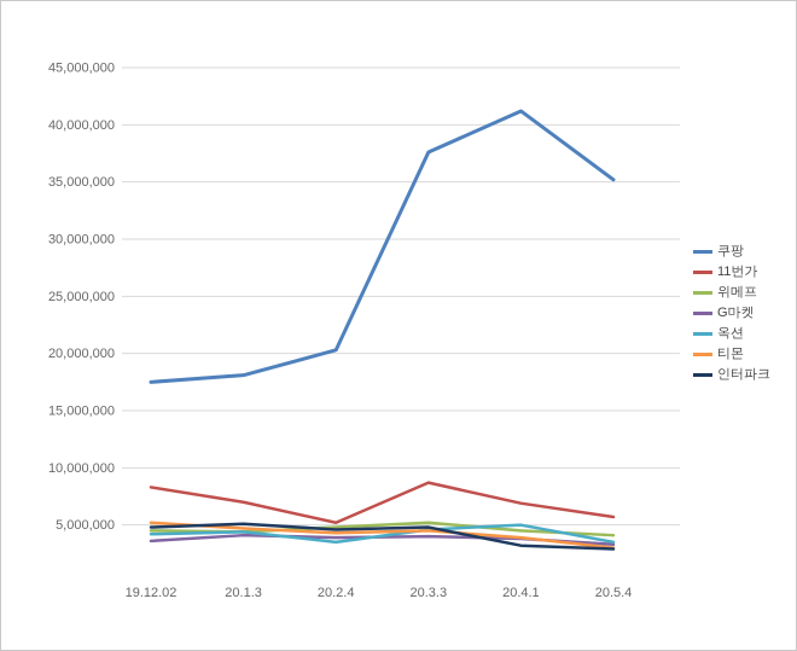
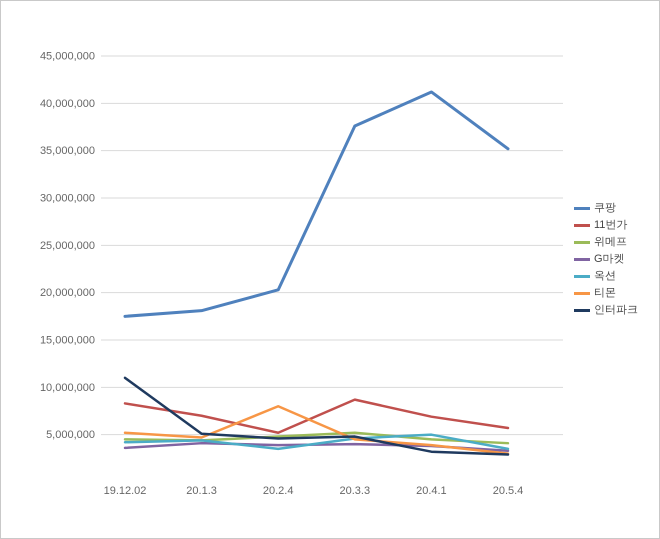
인터파크/19.12.02: 5000000 -> 11000000
티몬/20.2.4: 4000000 -> 8000000
